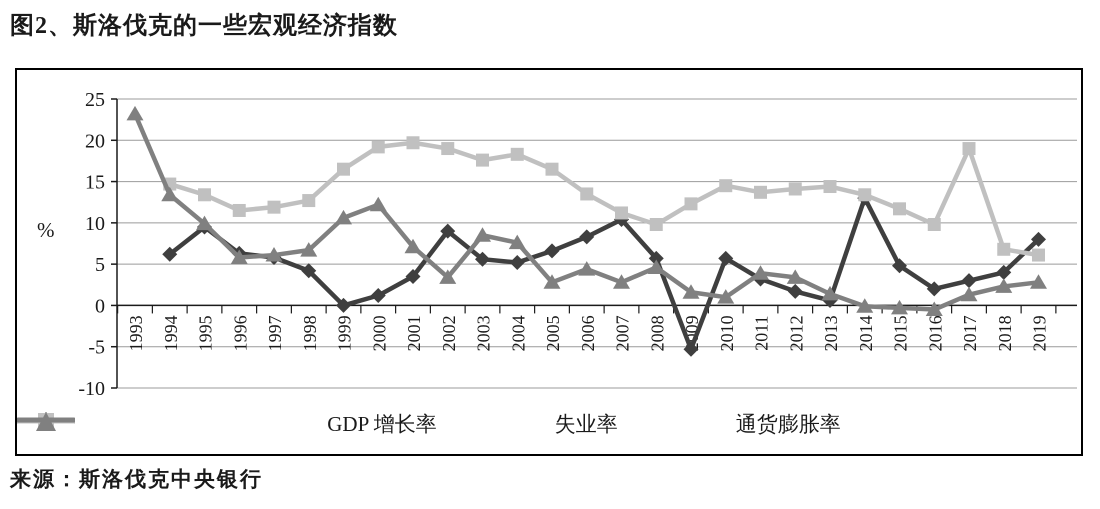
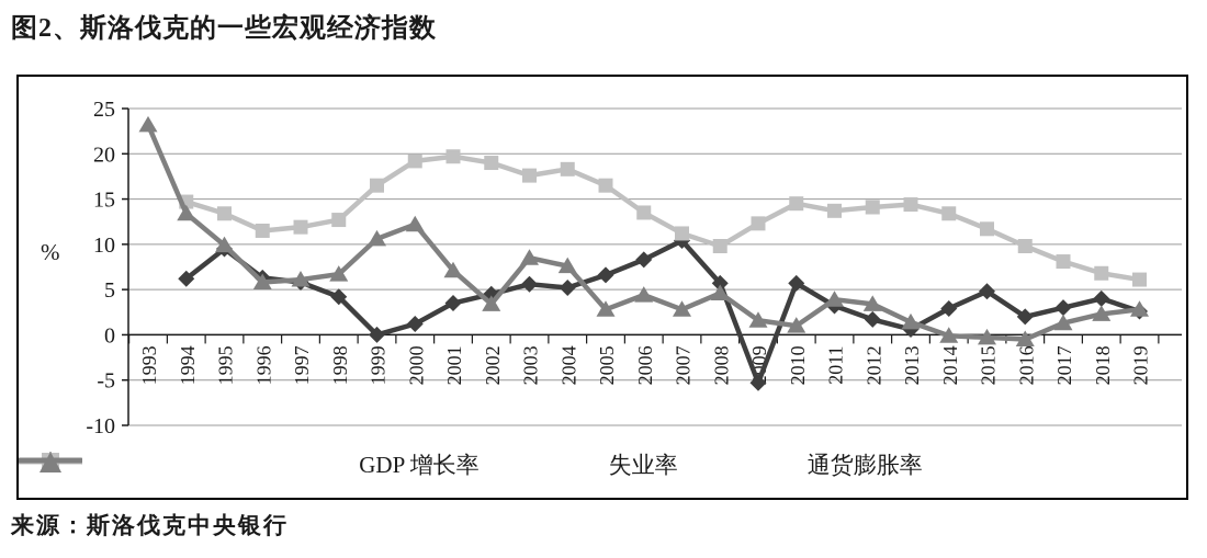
GDP 增长率/2002: 9 -> 4
GDP 增长率/2014: 13 -> 3
失业率/2017: 19 -> 8
GDP 增长率/2019: 8 -> 3
